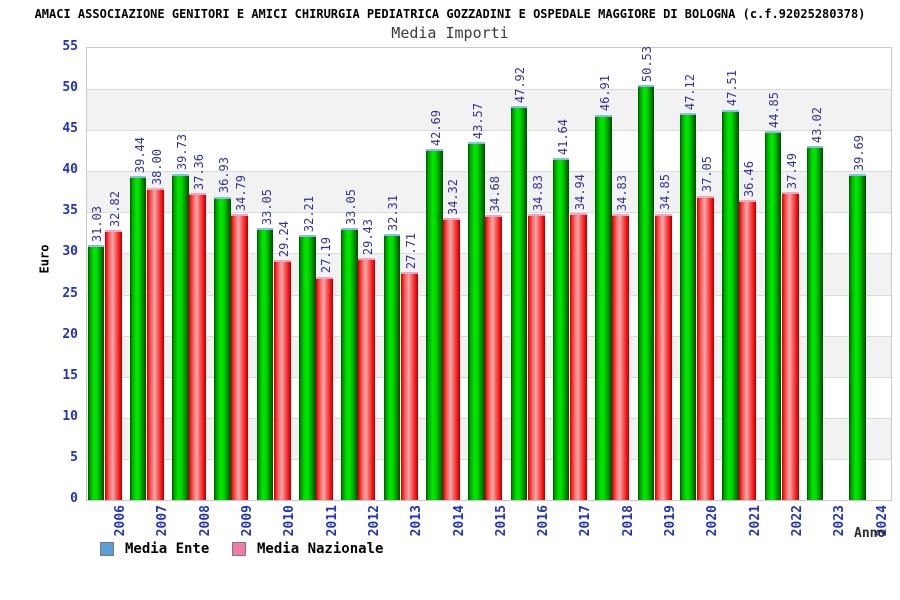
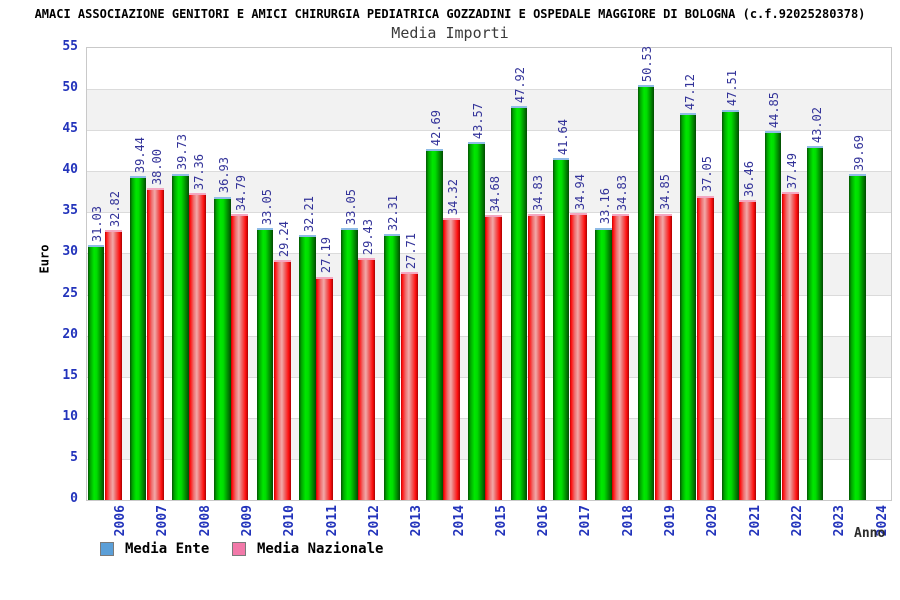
Media Ente/2018: 46.91 -> 33.16
